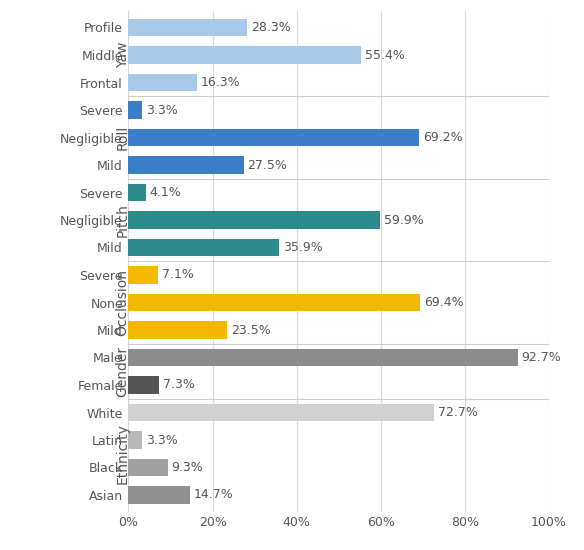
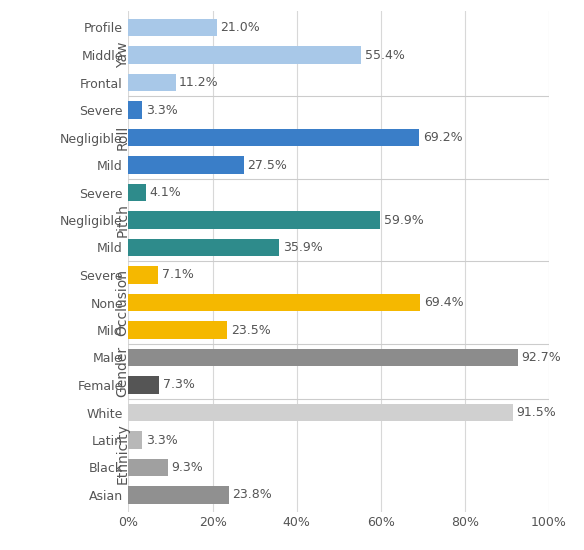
Profile: 28.3% -> 21.0%
Frontal: 16.3% -> 11.2%
White: 72.7% -> 91.5%
Asian: 14.7% -> 23.8%
